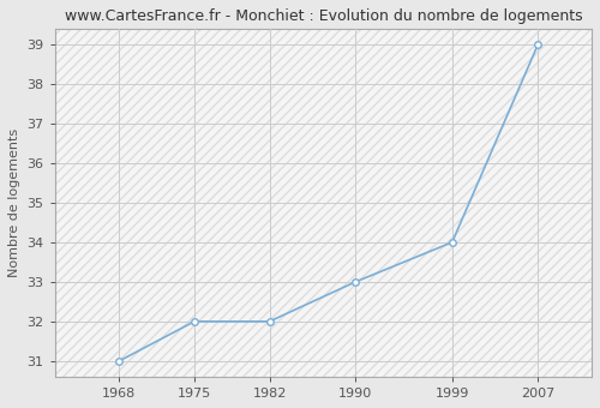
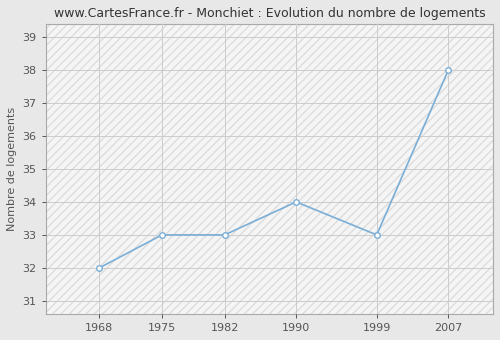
1968: 31 -> 32
1975: 32 -> 33
1982: 32 -> 33
1990: 33 -> 34
1999: 34 -> 33
2007: 39 -> 38
